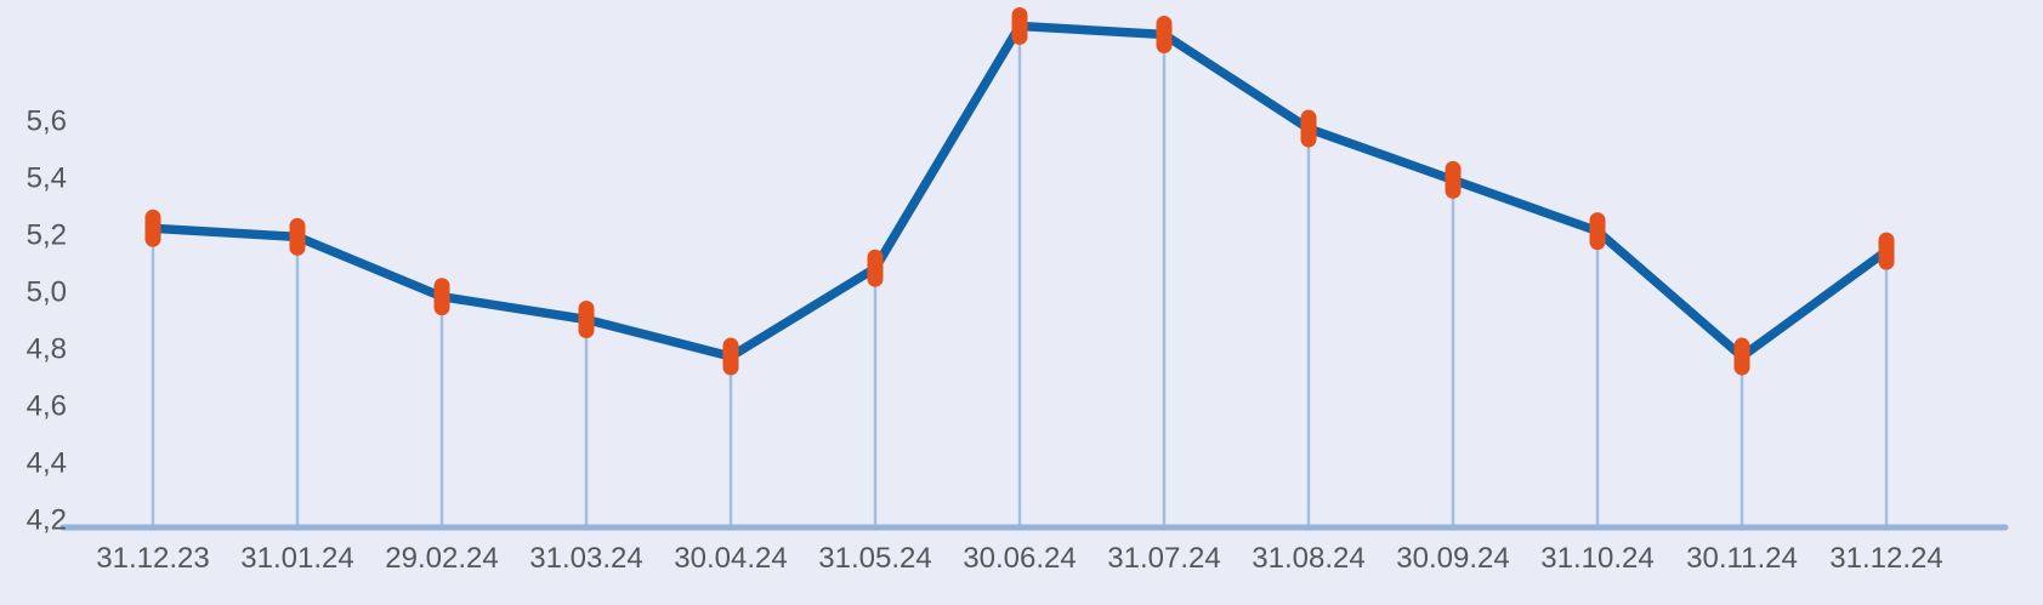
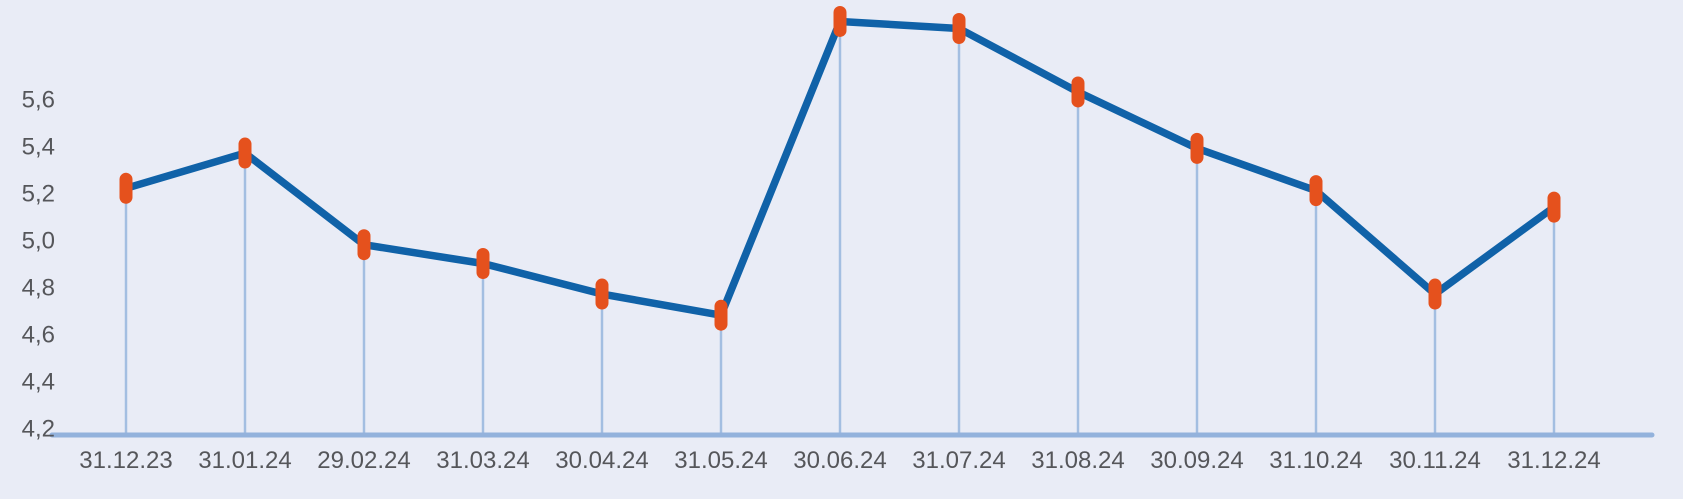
31.01.24: 5,19 -> 5,37
31.05.24: 5,08 -> 4,68
31.08.24: 5,57 -> 5,63
